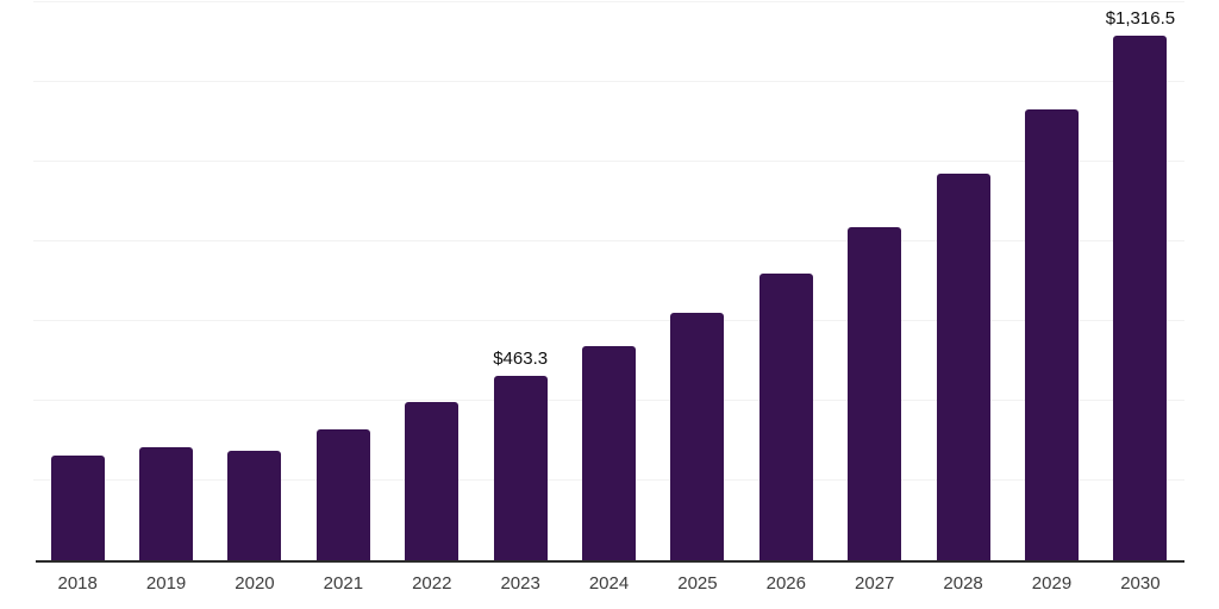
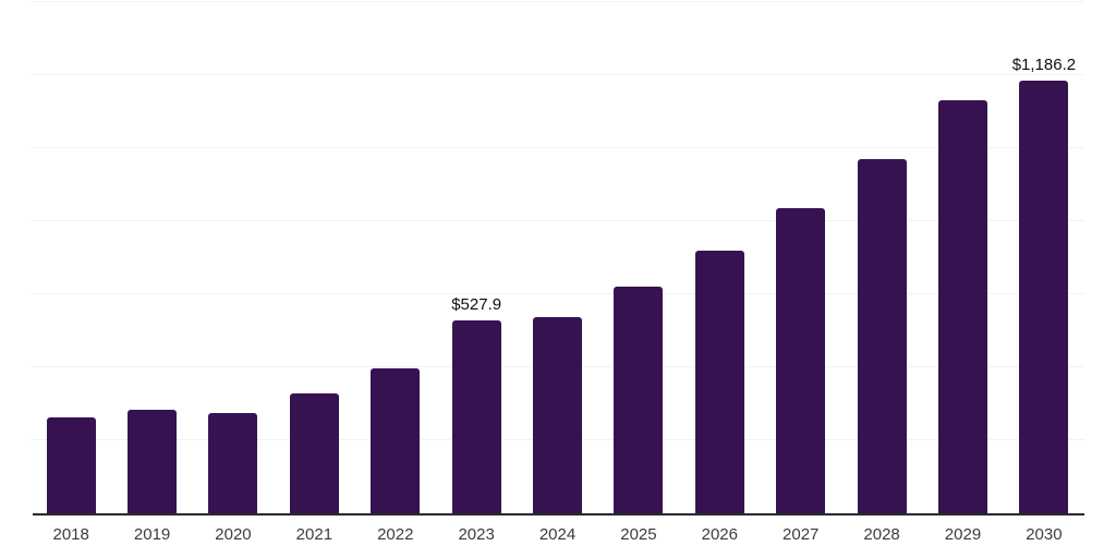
2023: $463.3 -> $527.9
2030: $1,316.5 -> $1,186.2
